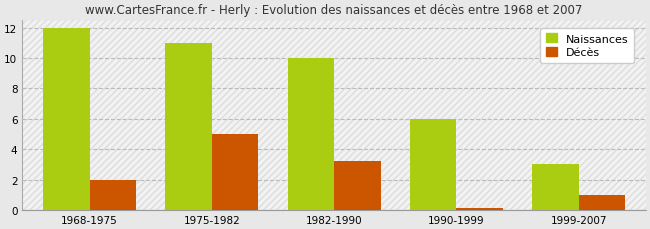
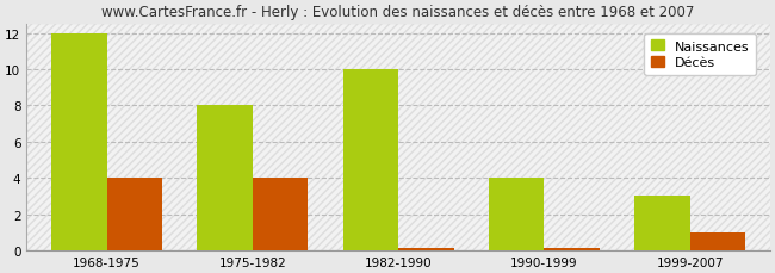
Décès/1968-1975: 2.0 -> 4.0
Naissances/1975-1982: 11 -> 8
Décès/1975-1982: 5.0 -> 4.0
Décès/1982-1990: 3.2 -> 0.1
Naissances/1990-1999: 6 -> 4
